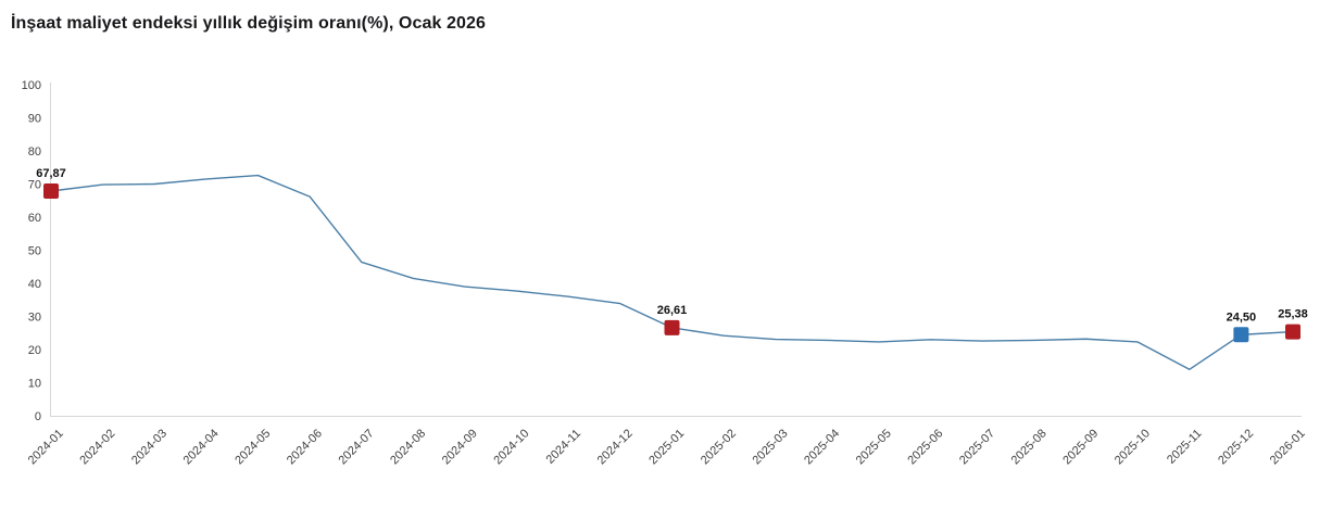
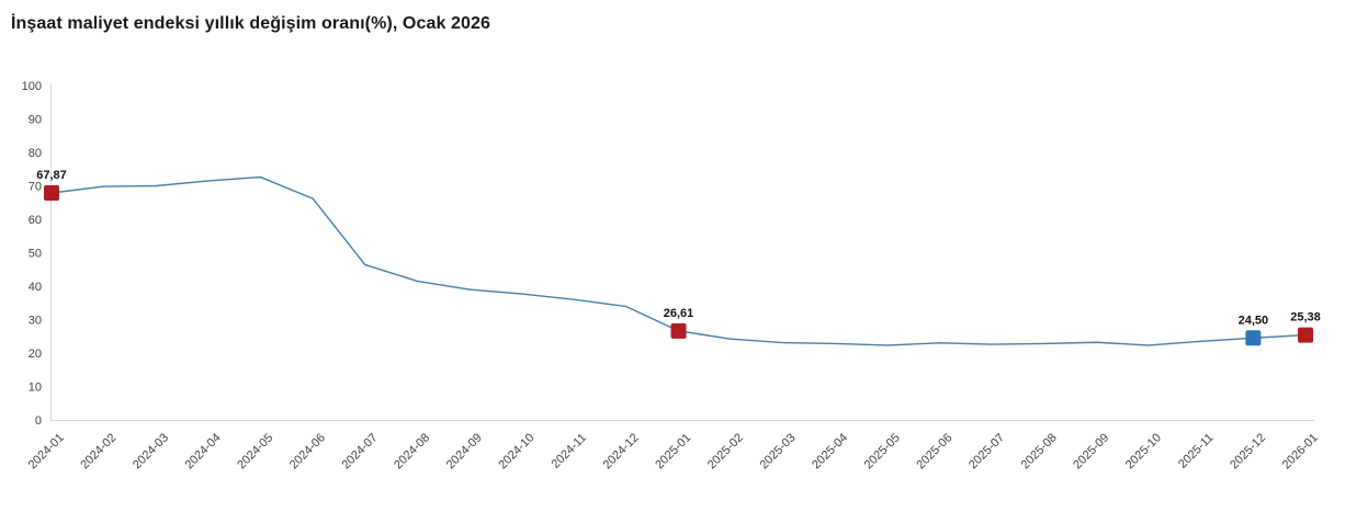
2025-11: 14 -> 24
